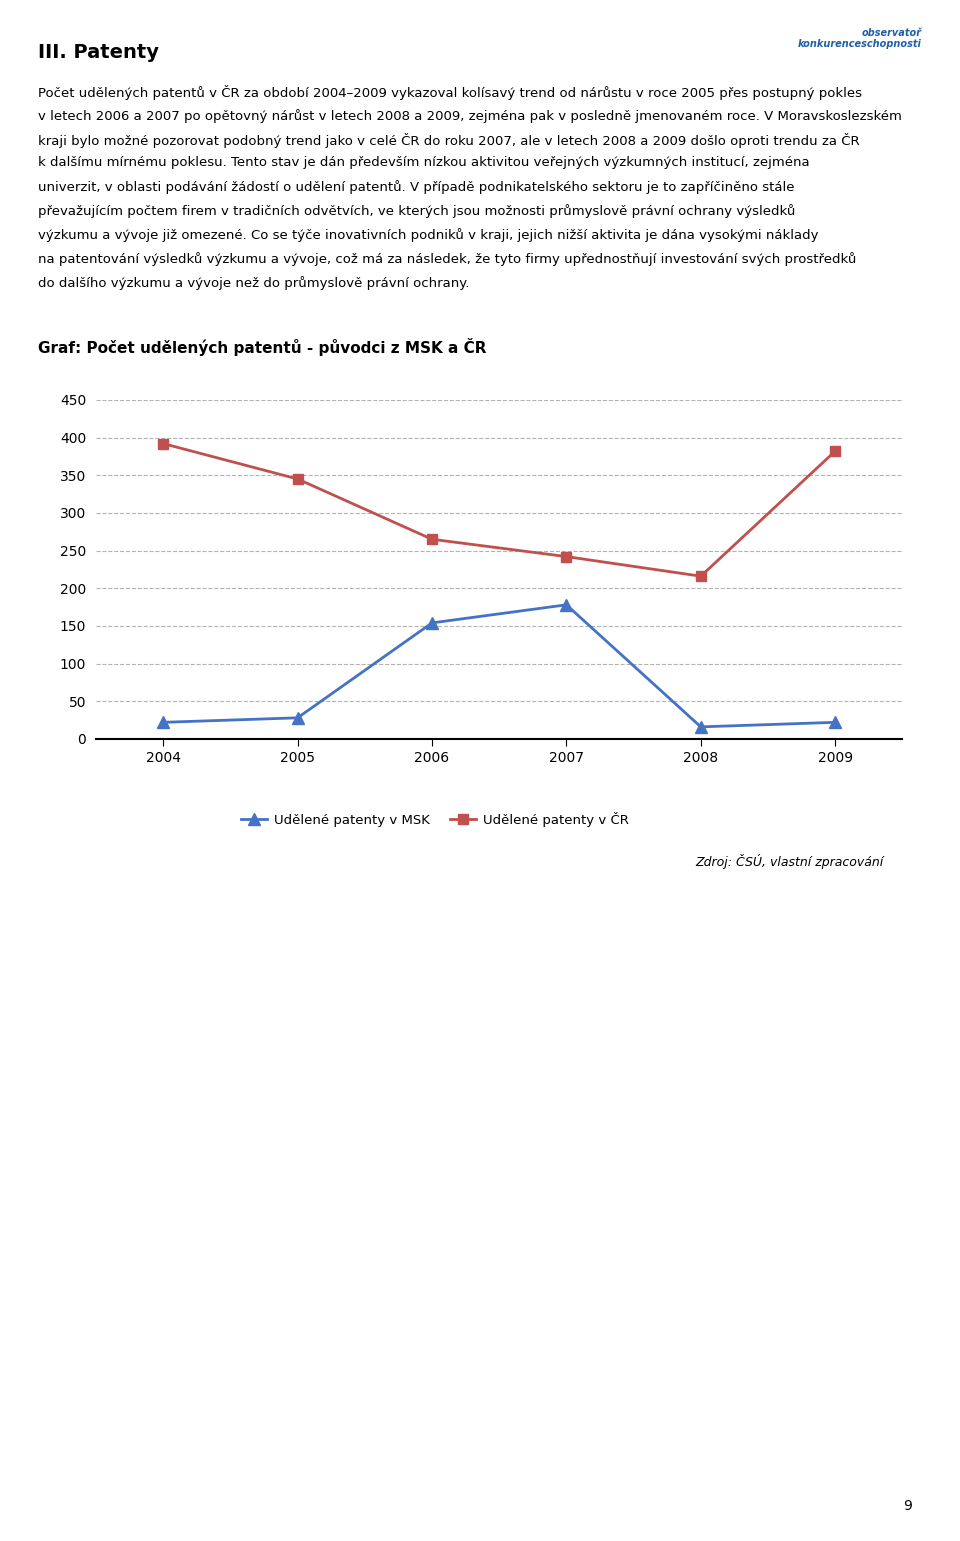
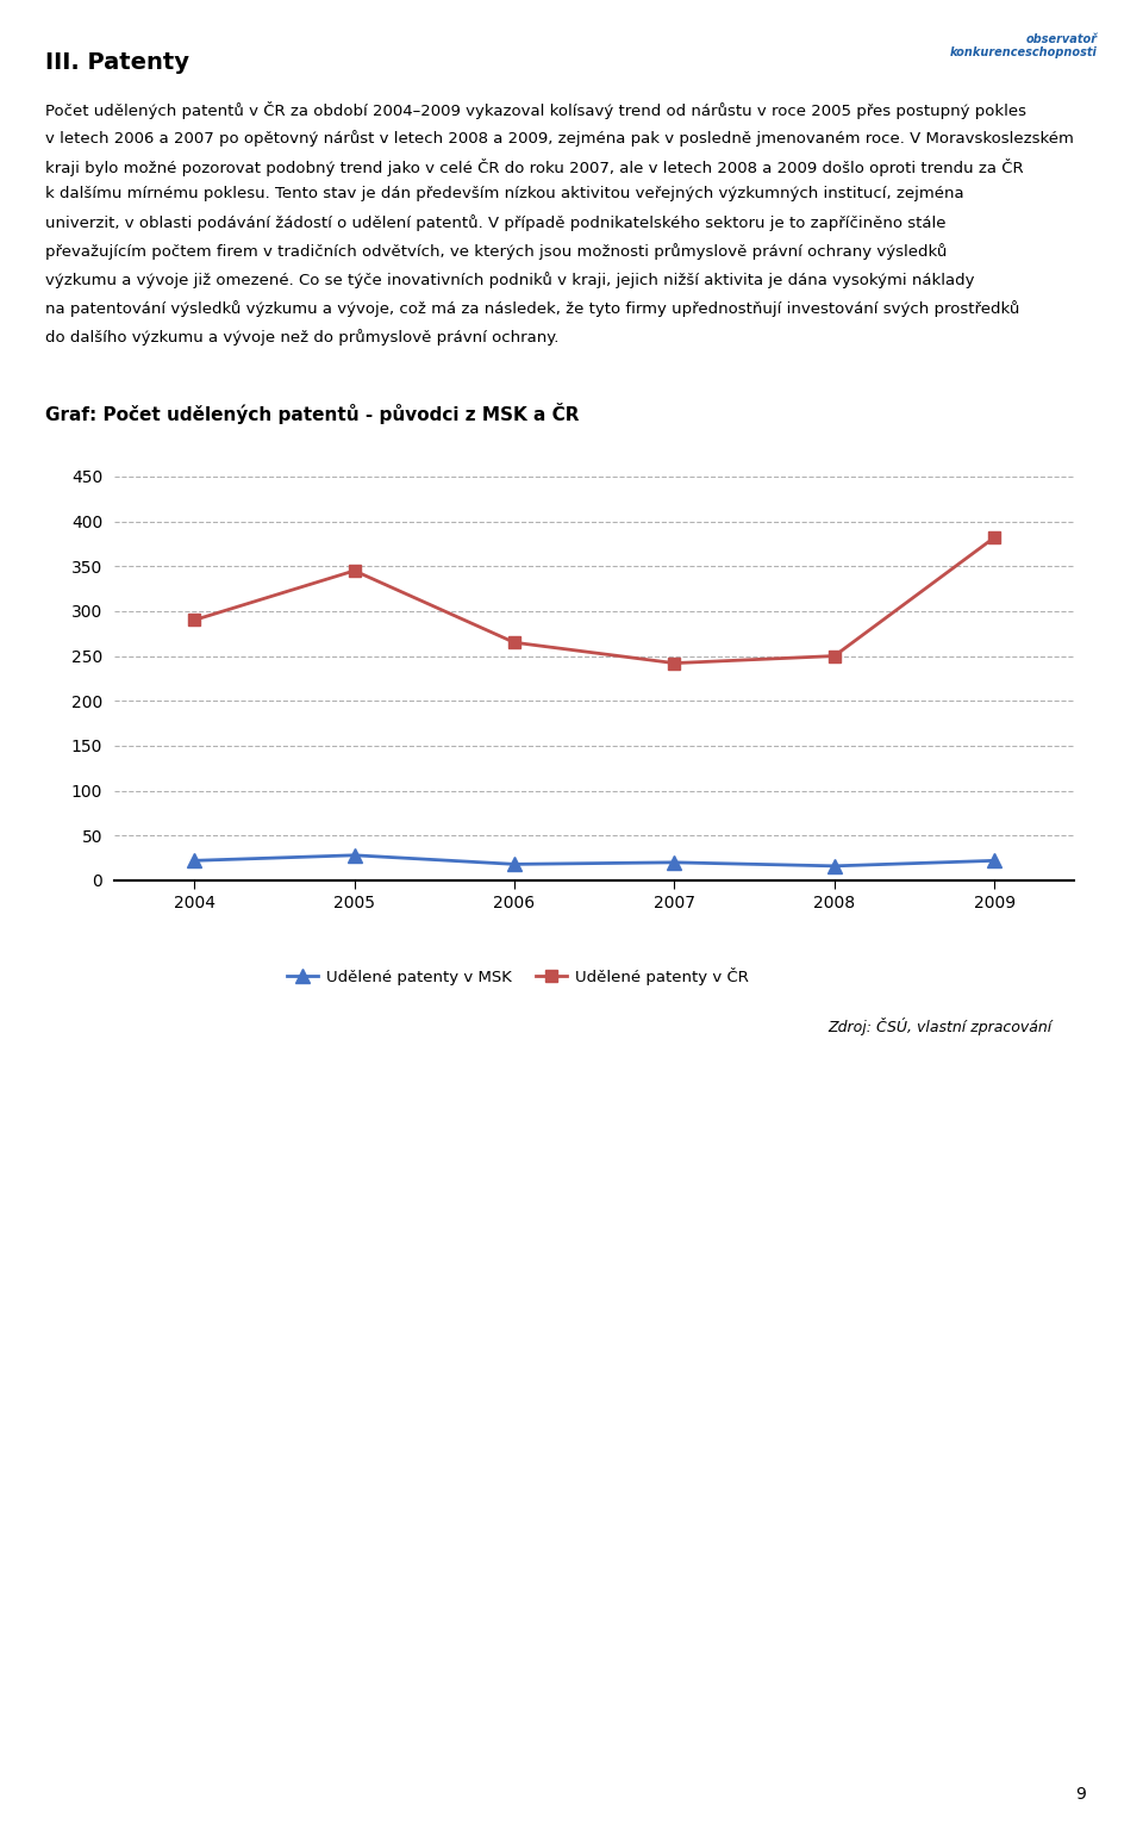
Udělené patenty v ČR/2004: 392 -> 290
Udělené patenty v MSK/2006: 154 -> 18
Udělené patenty v MSK/2007: 178 -> 20
Udělené patenty v ČR/2008: 216 -> 250
